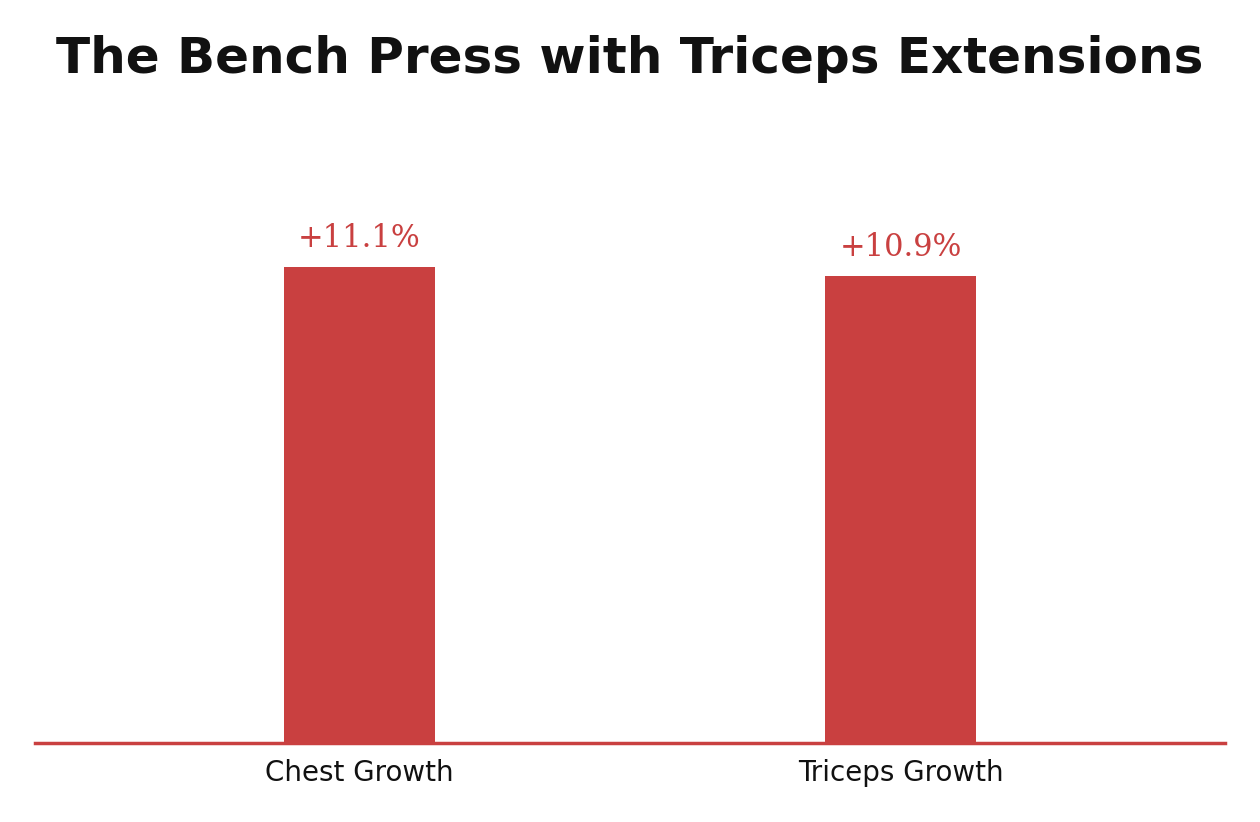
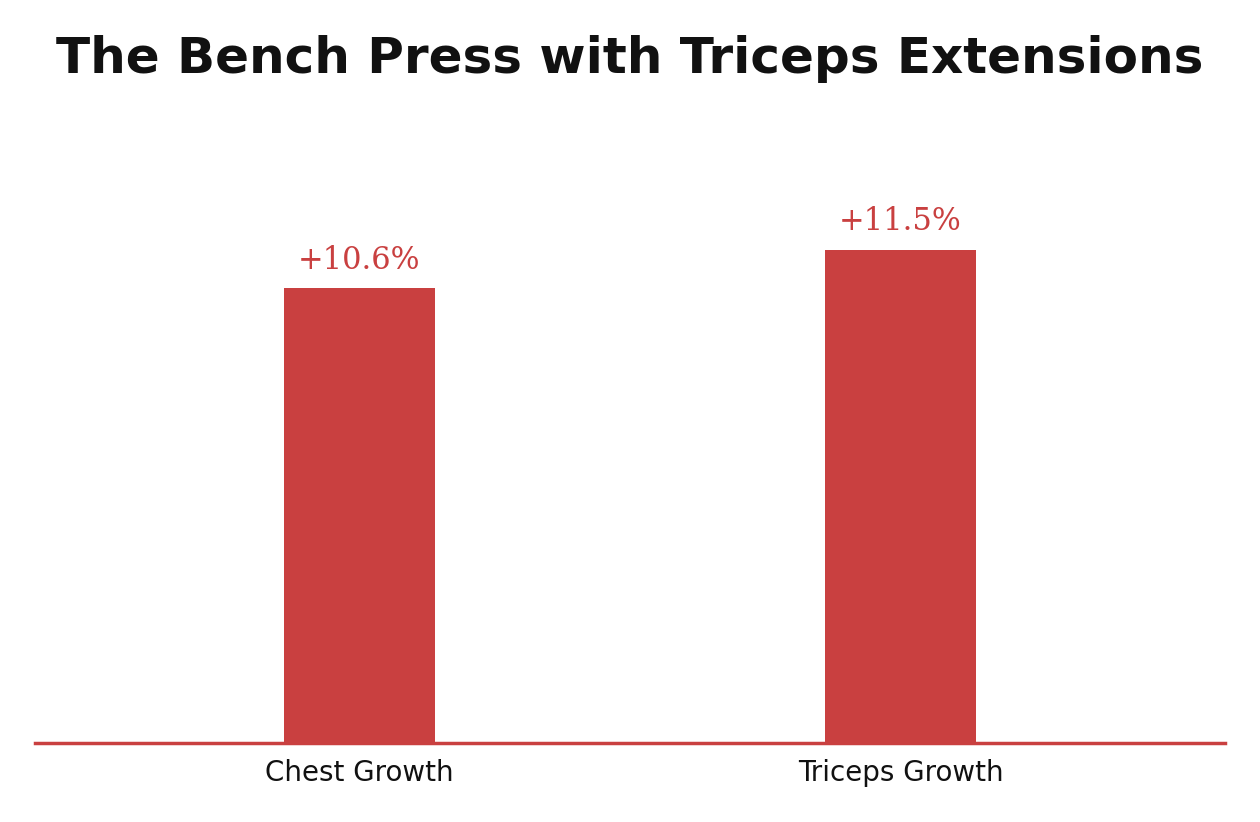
Chest Growth: +11.1% -> +10.6%
Triceps Growth: +10.9% -> +11.5%
